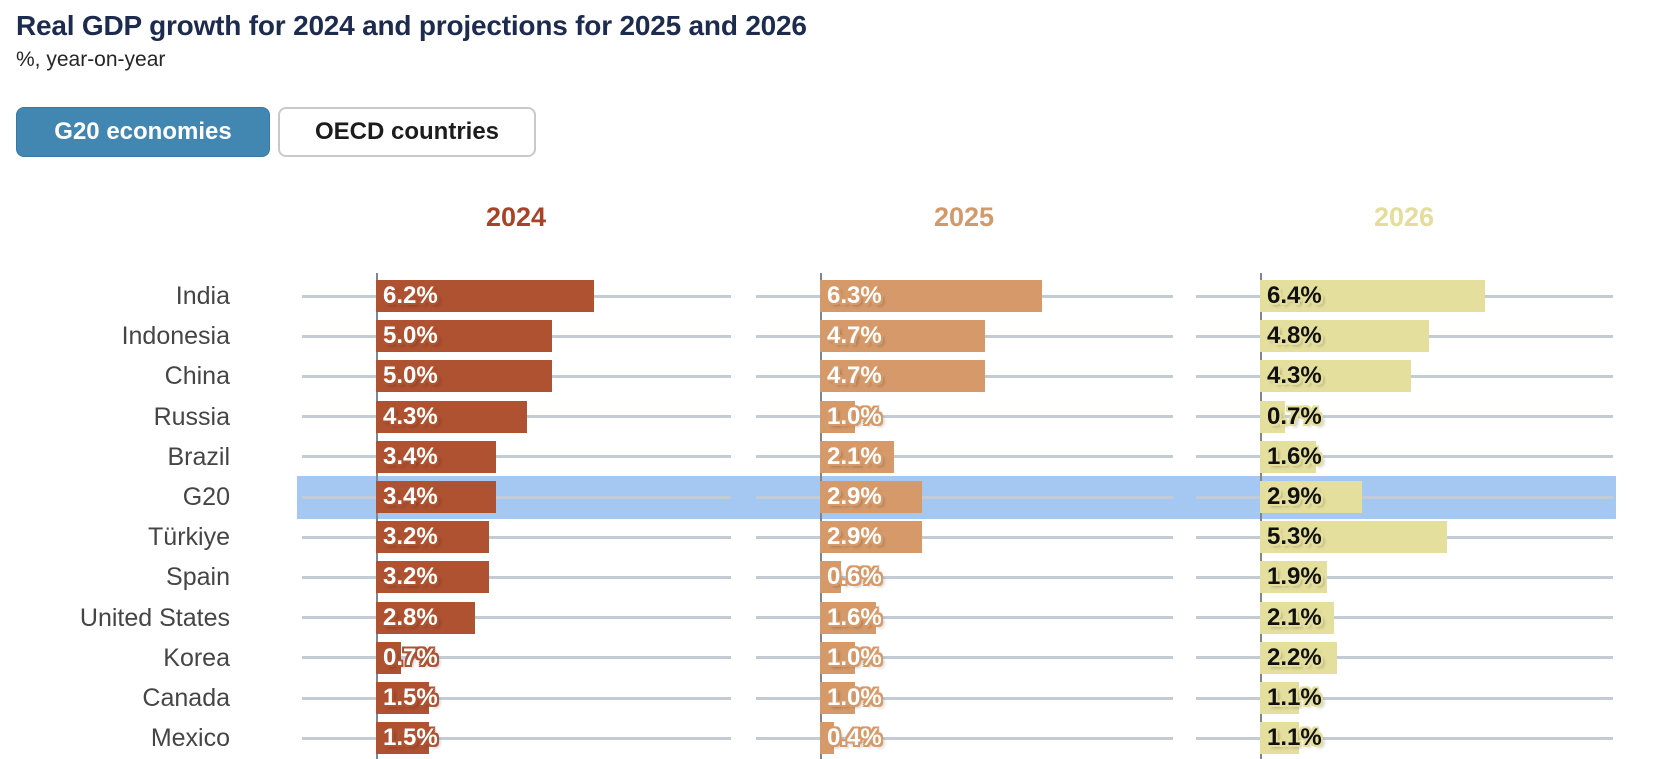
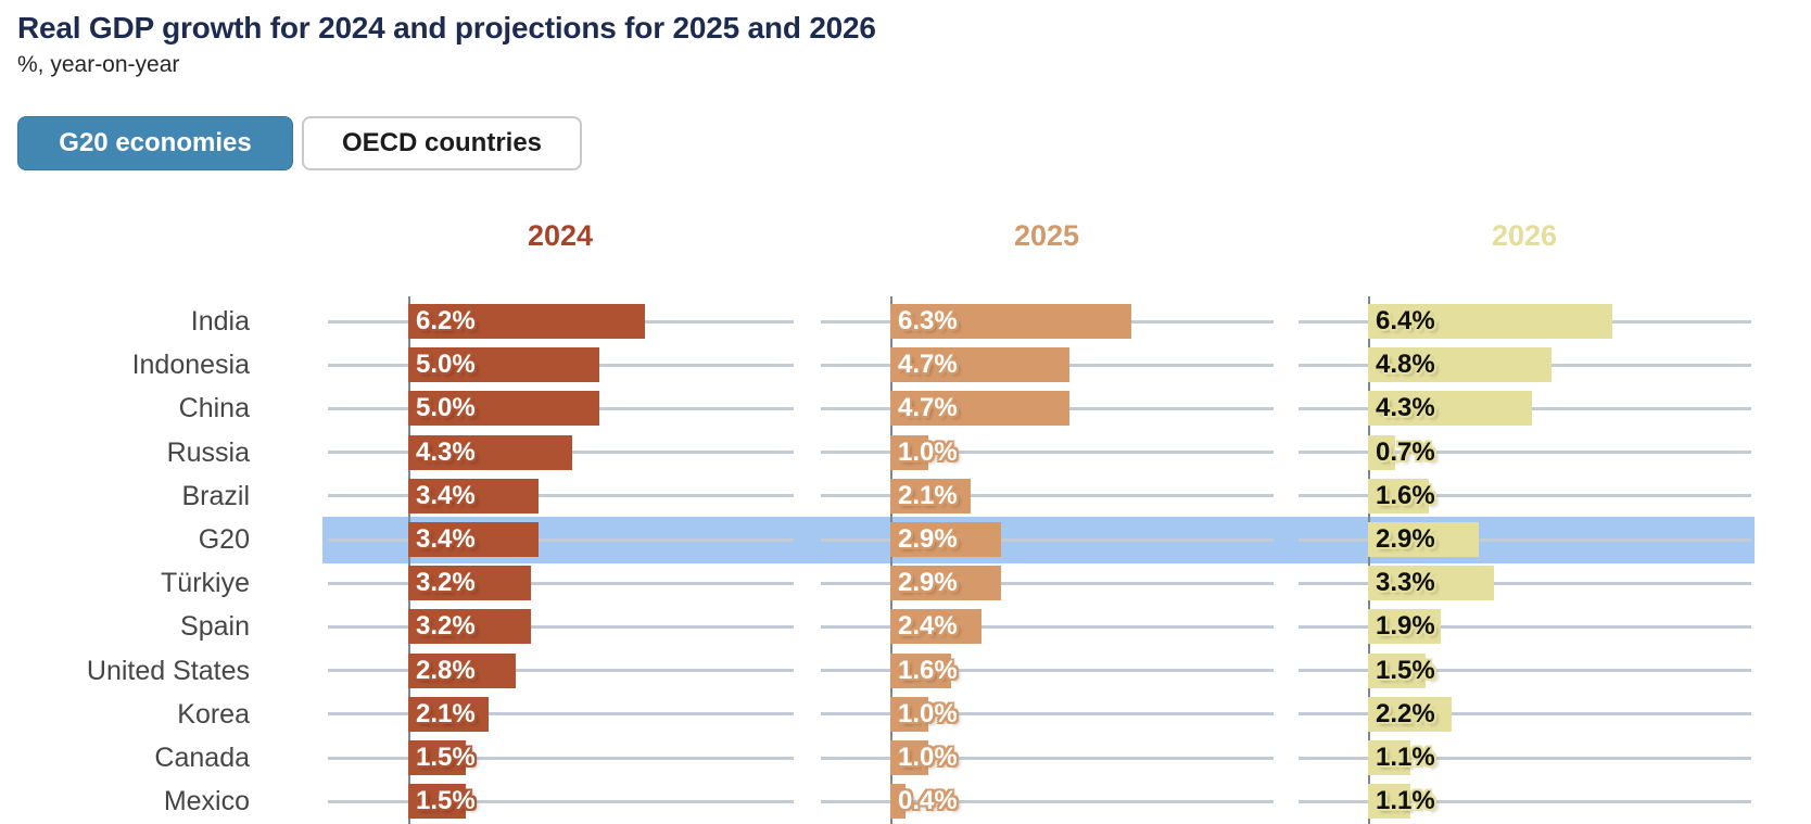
2026/Türkiye: 5.3% -> 3.3%
2025/Spain: 0.6% -> 2.4%
2026/United States: 2.1% -> 1.5%
2024/Korea: 0.7% -> 2.1%
